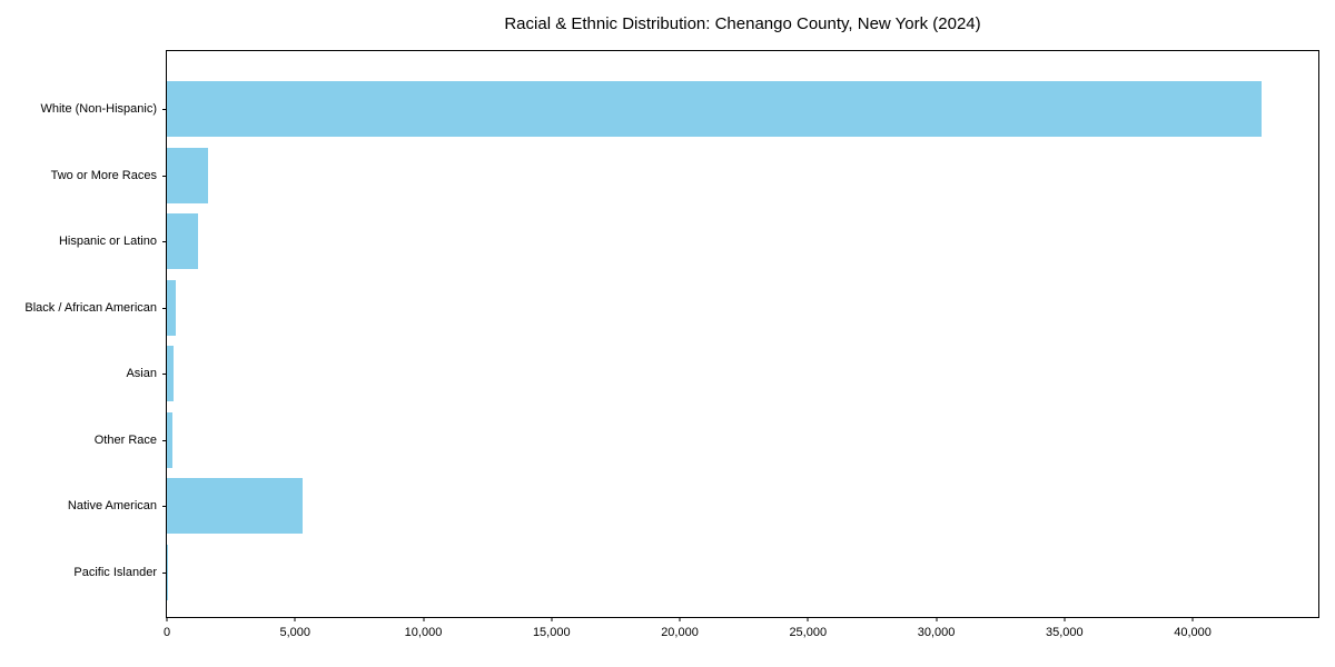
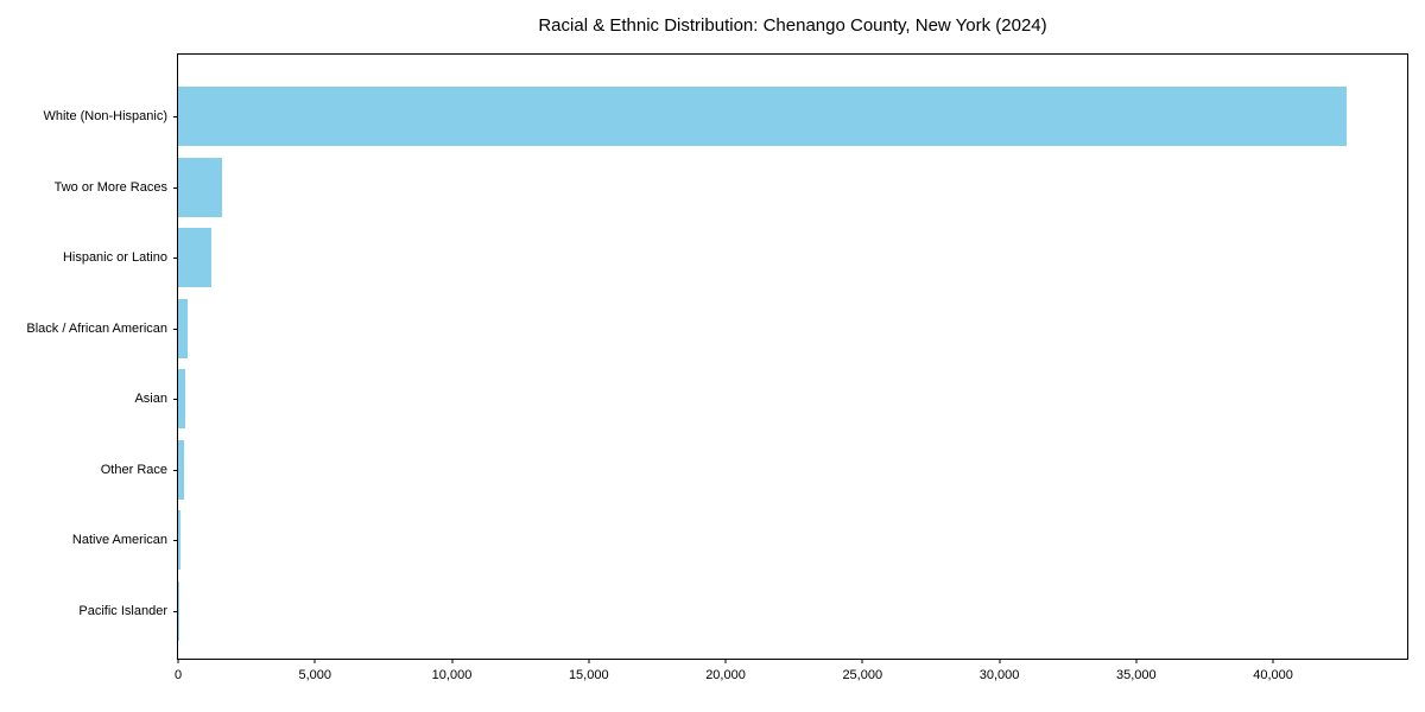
Native American: 5300 -> 100
